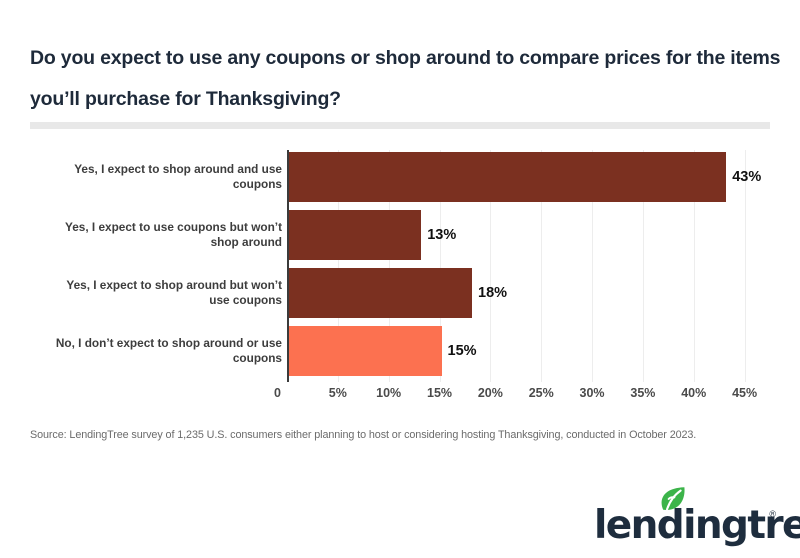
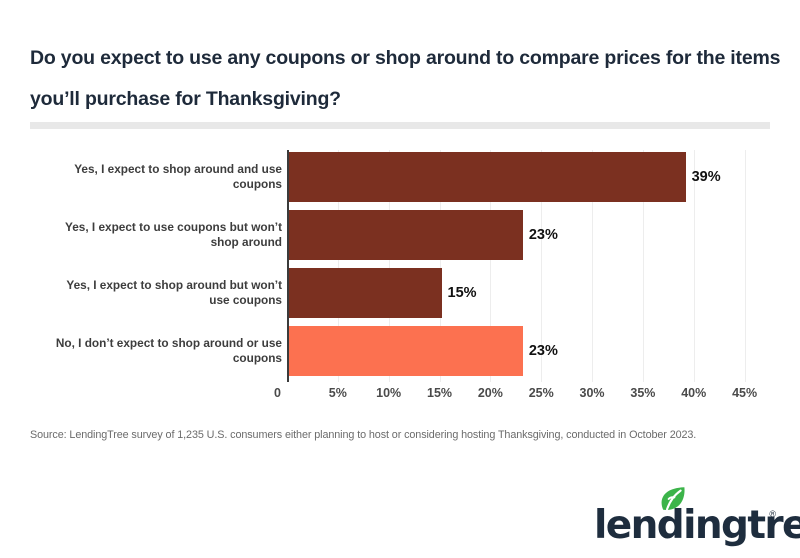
Yes, I expect to shop around and use coupons: 43% -> 39%
Yes, I expect to use coupons but won’t shop around: 13% -> 23%
Yes, I expect to shop around but won’t use coupons: 18% -> 15%
No, I don’t expect to shop around or use coupons: 15% -> 23%
